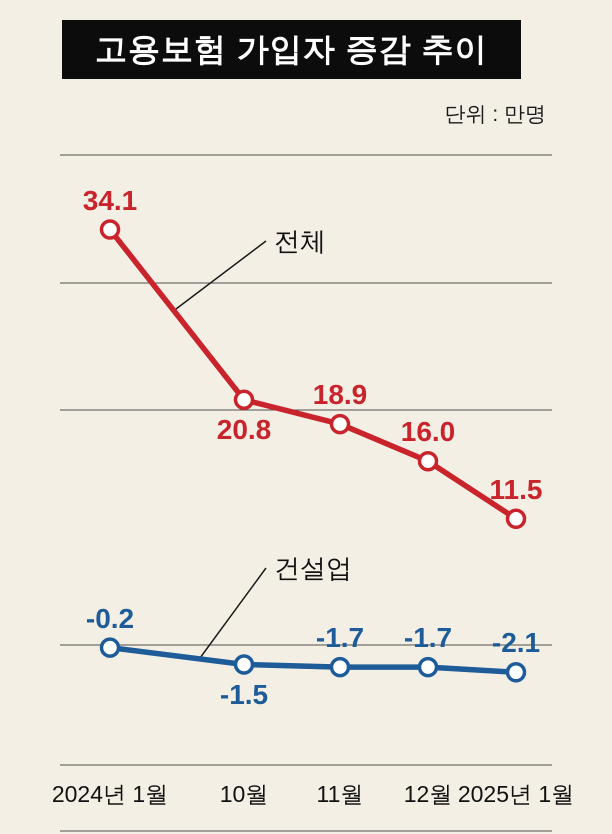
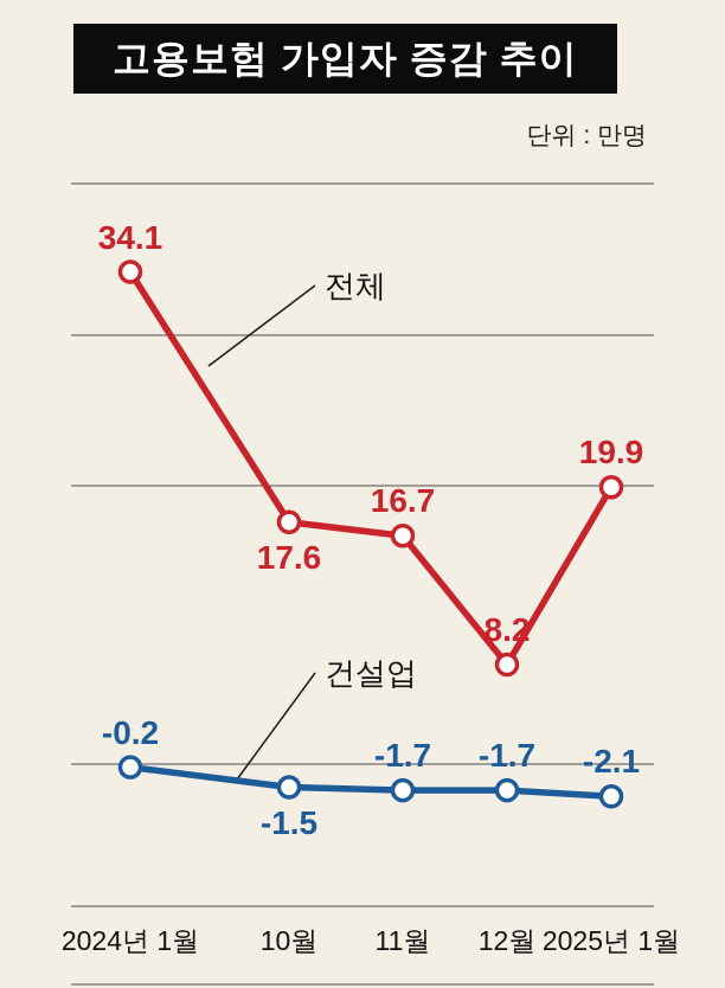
전체/10월: 20.8 -> 17.6
전체/11월: 18.9 -> 16.7
전체/12월: 16.0 -> 8.2
전체/2025년 1월: 11.5 -> 19.9
